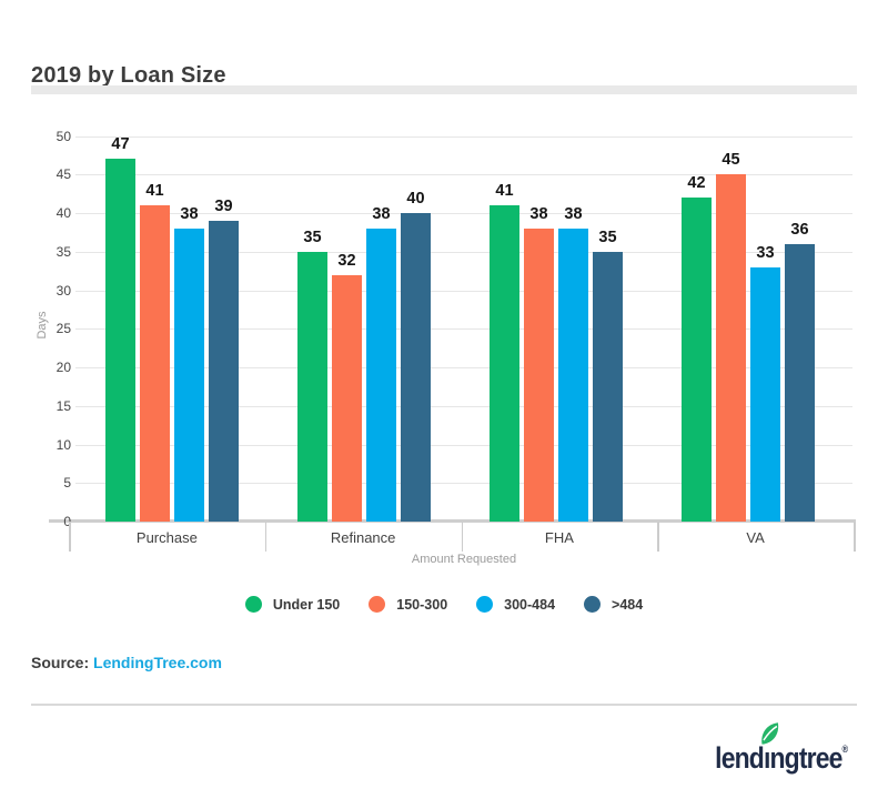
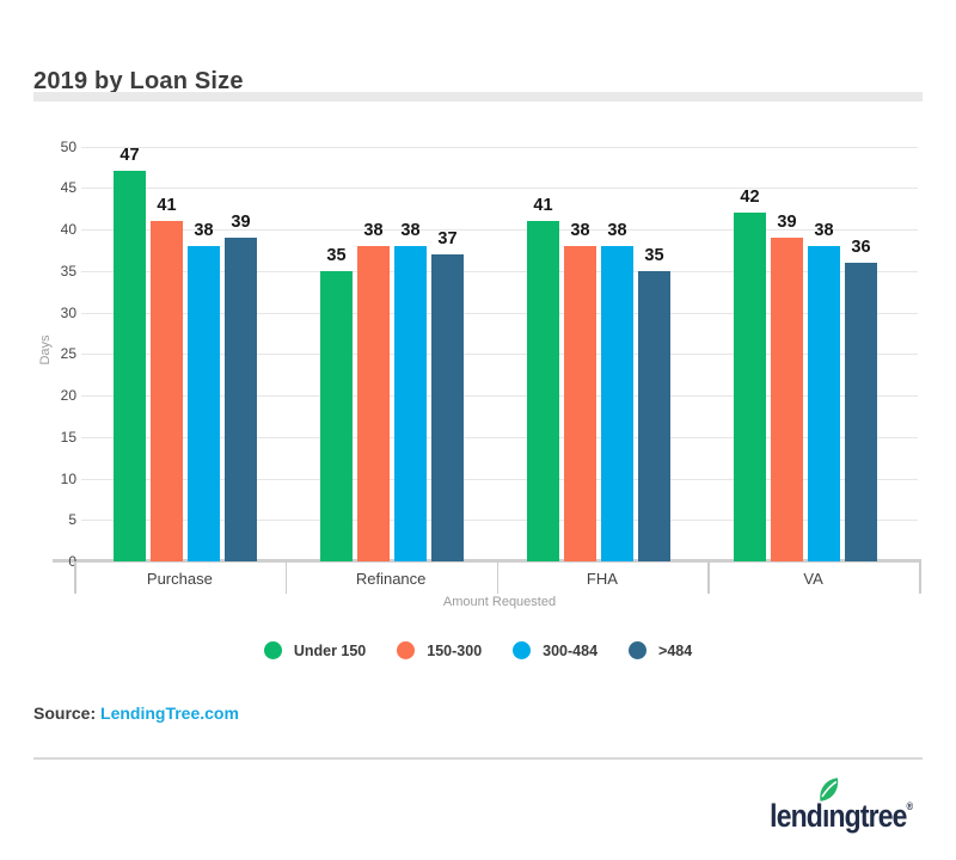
150-300/Refinance: 32 -> 38
>484/Refinance: 40 -> 37
150-300/VA: 45 -> 39
300-484/VA: 33 -> 38
